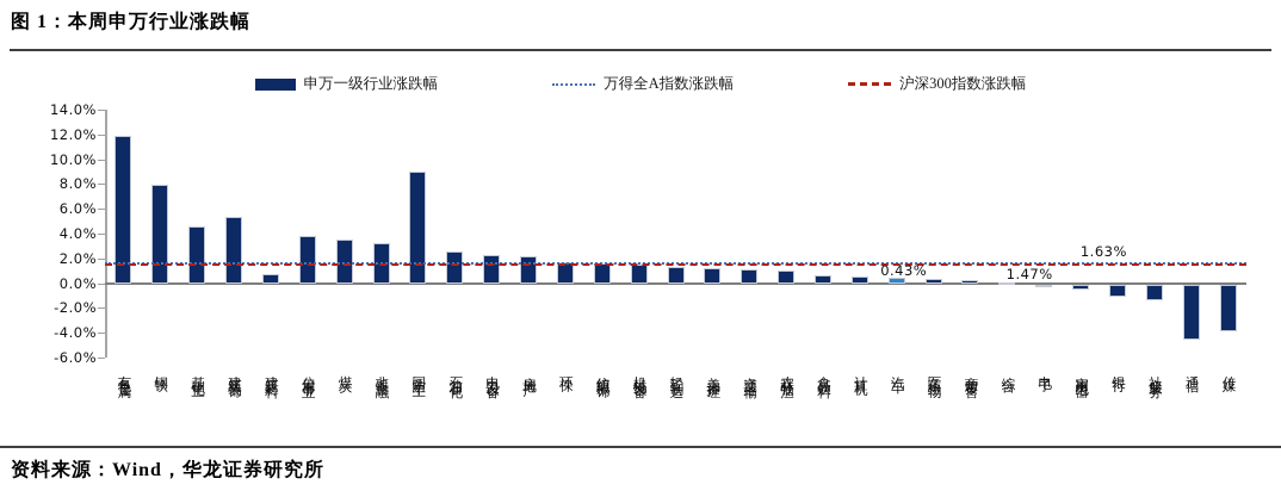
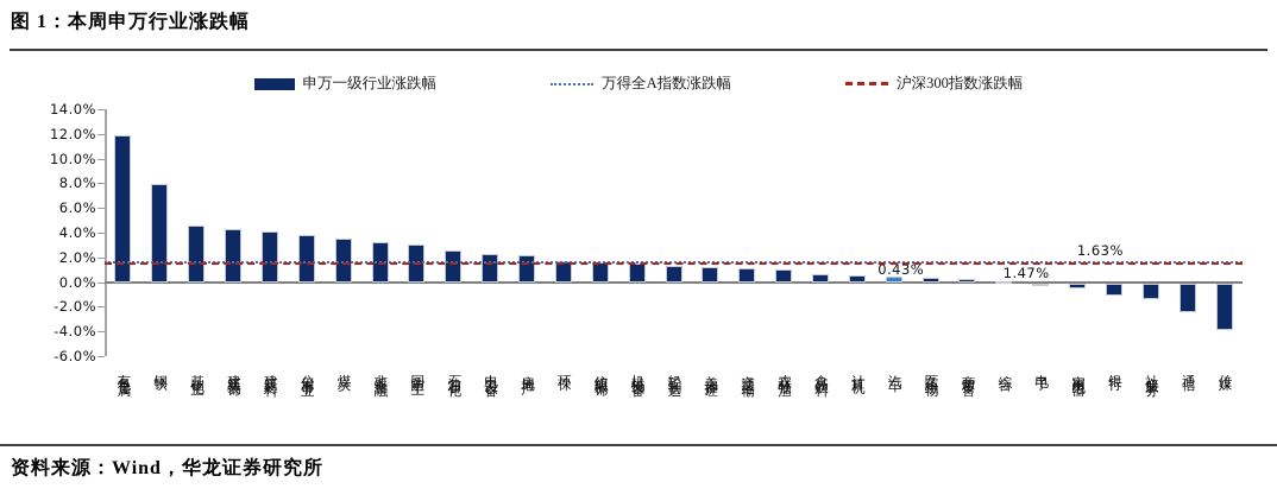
建筑装饰: 5.3% -> 4.3%
建筑材料: 0.7% -> 4.1%
国防军工: 9.0% -> 3.0%
通信: -4.5% -> -2.3%
